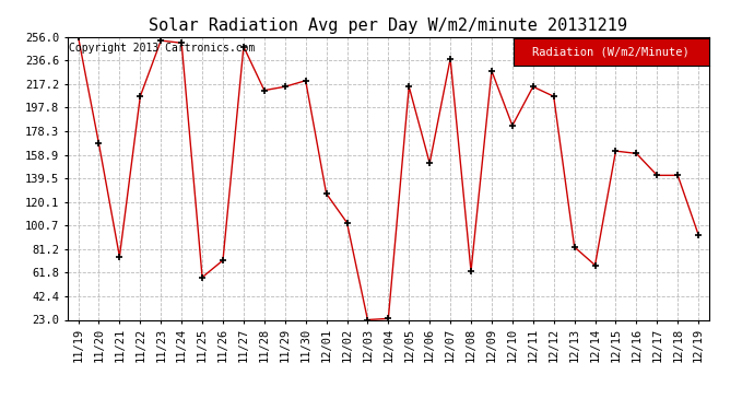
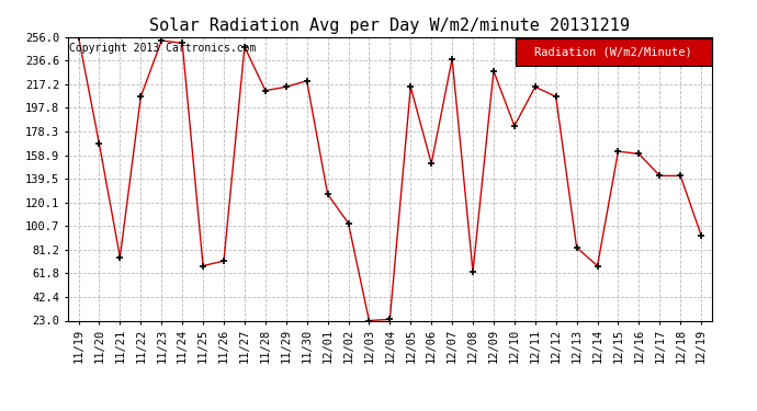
11/25: 58 -> 68
